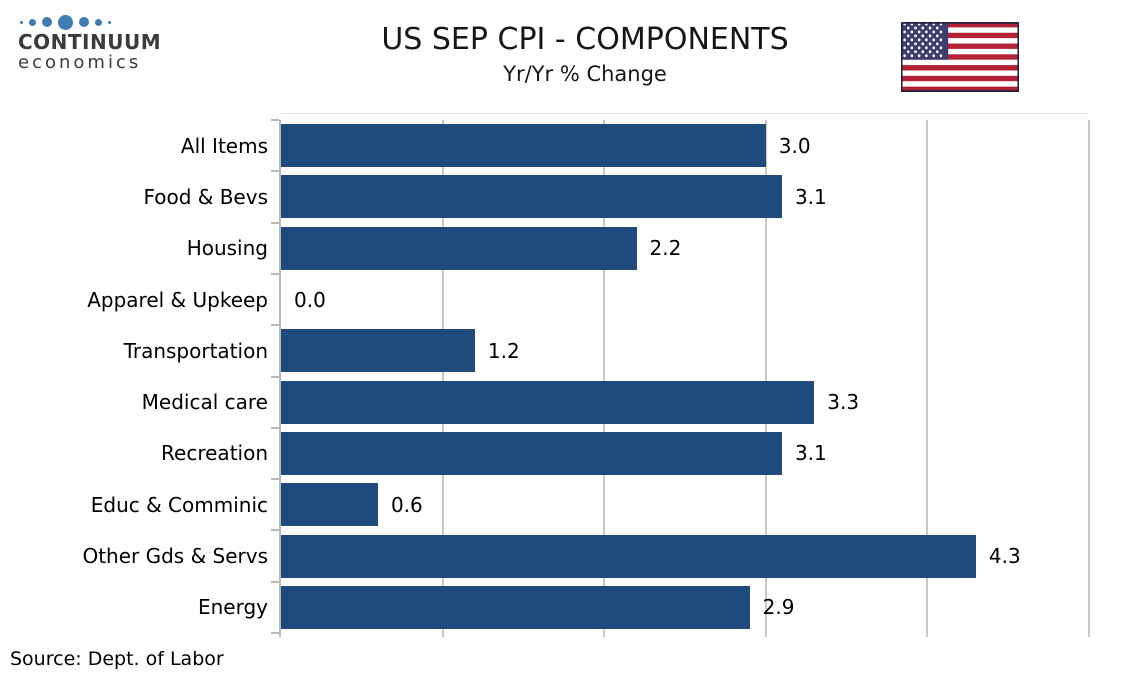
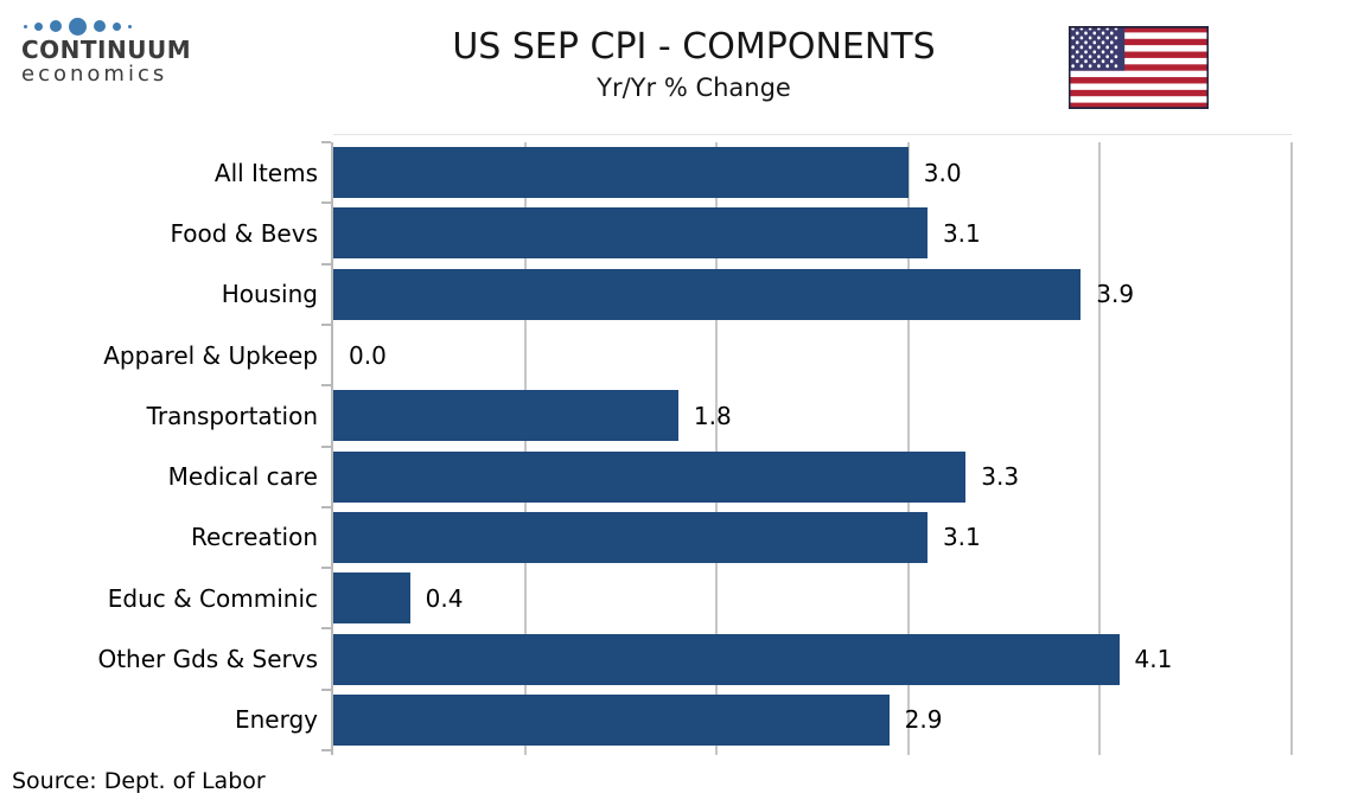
Housing: 2.2 -> 3.9
Transportation: 1.2 -> 1.8
Educ & Comminic: 0.6 -> 0.4
Other Gds & Servs: 4.3 -> 4.1
